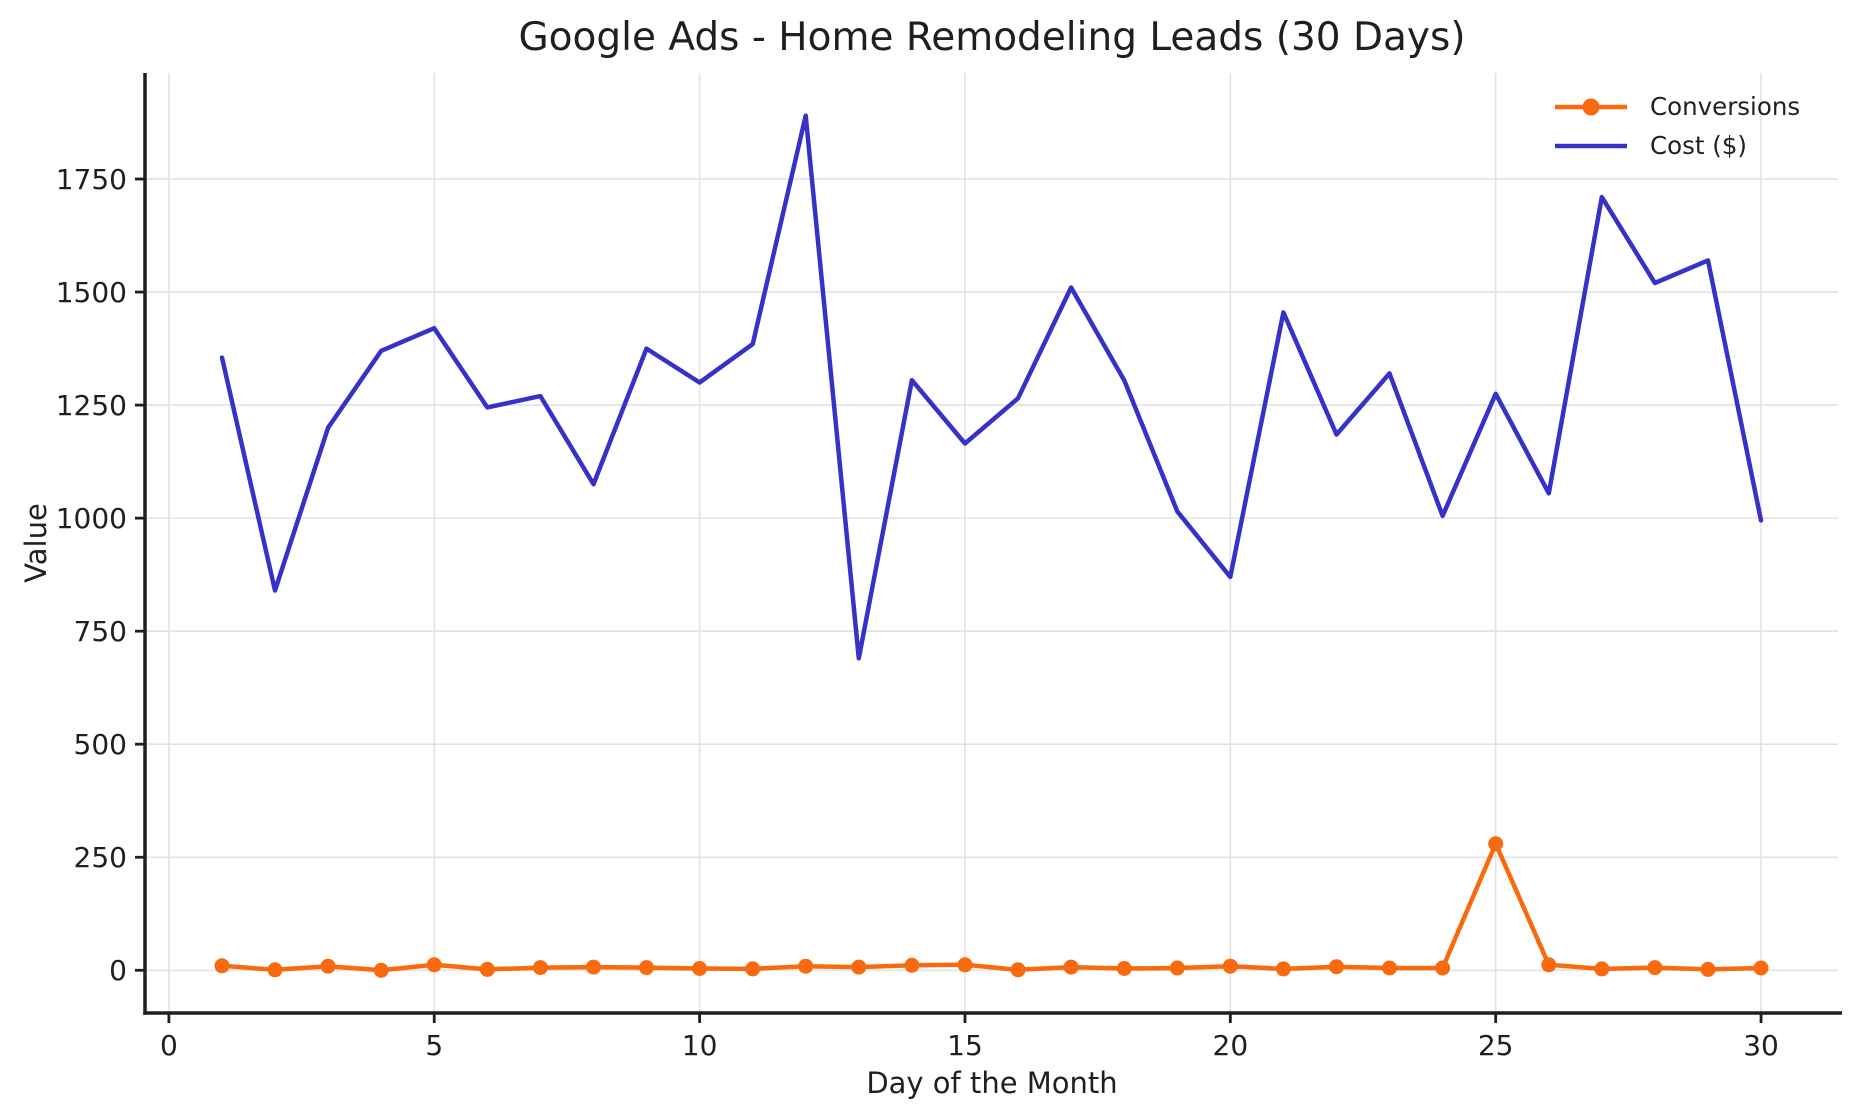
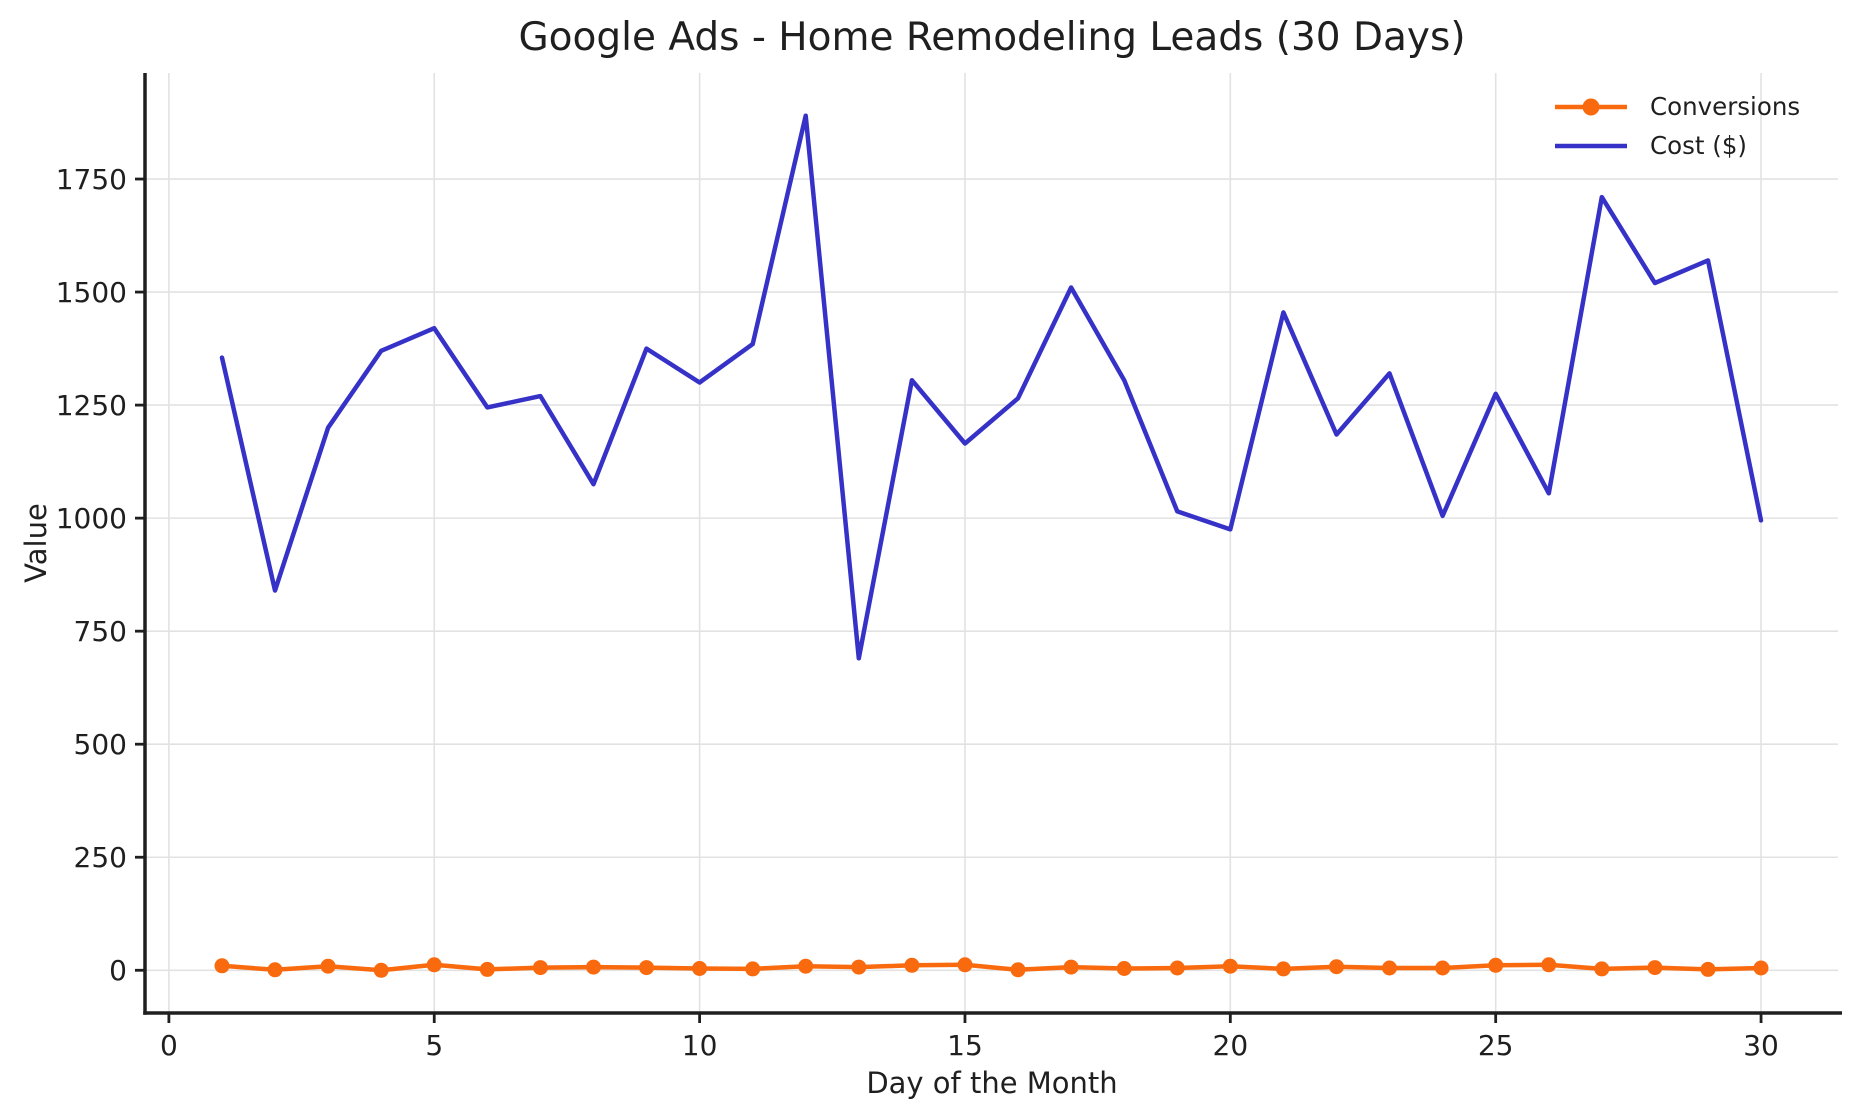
Cost ($)/20: 870 -> 980
Conversions/25: 280 -> 10
